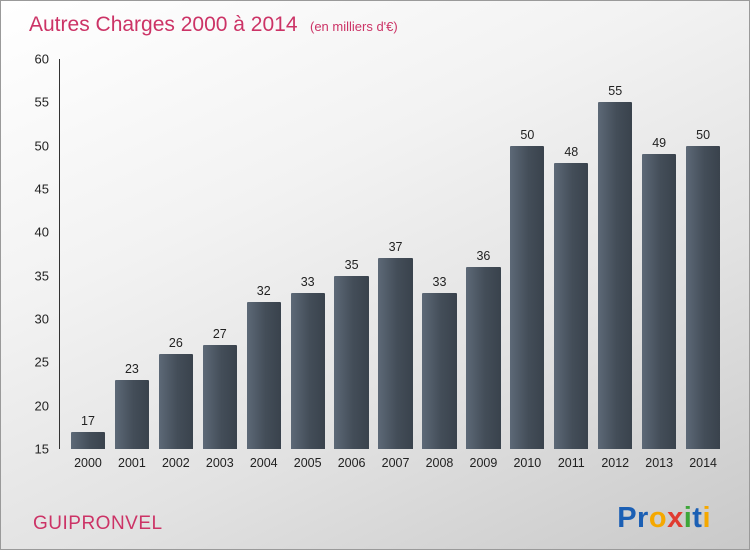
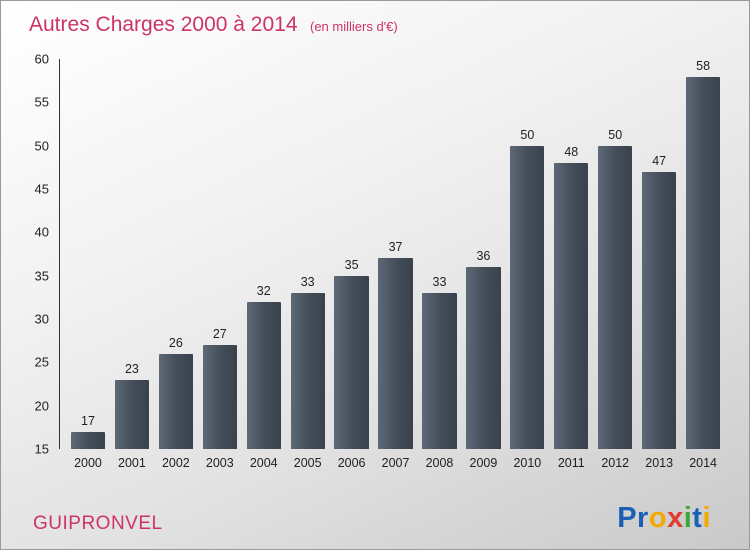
2012: 55 -> 50
2013: 49 -> 47
2014: 50 -> 58
